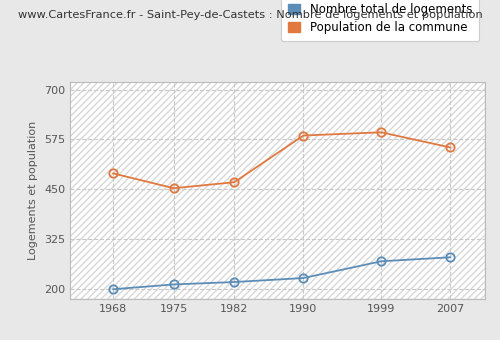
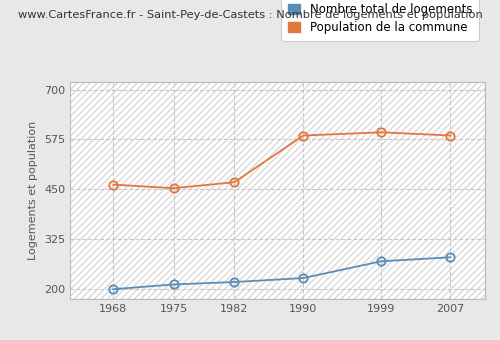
Population de la commune/1968: 490 -> 462
Population de la commune/2007: 555 -> 585
